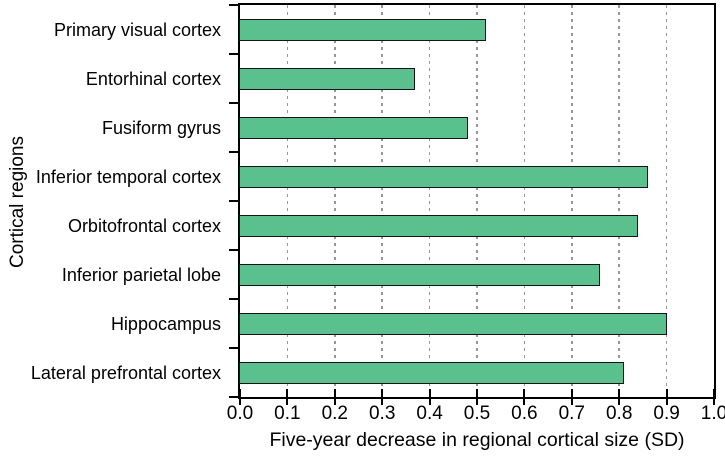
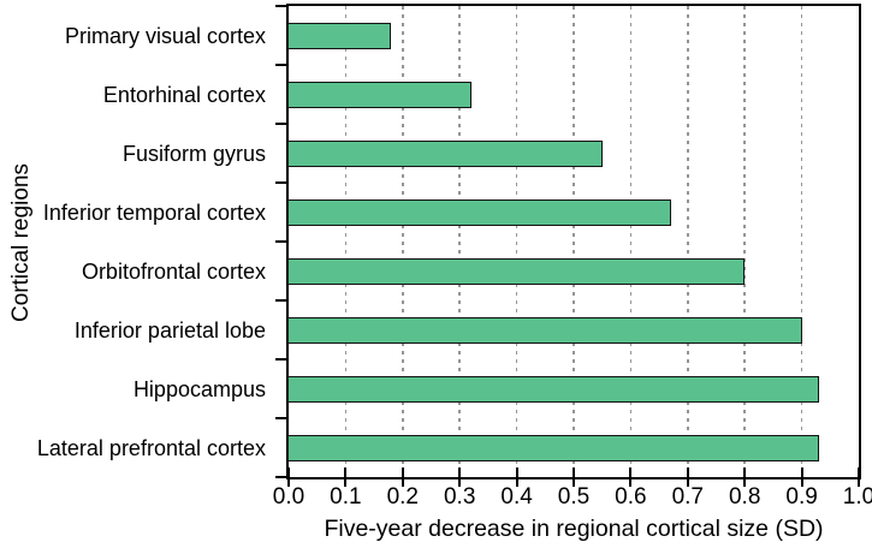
Primary visual cortex: 0.52 -> 0.18
Entorhinal cortex: 0.37 -> 0.32
Fusiform gyrus: 0.48 -> 0.55
Inferior temporal cortex: 0.86 -> 0.67
Orbitofrontal cortex: 0.84 -> 0.80
Inferior parietal lobe: 0.76 -> 0.90
Hippocampus: 0.90 -> 0.93
Lateral prefrontal cortex: 0.81 -> 0.93
